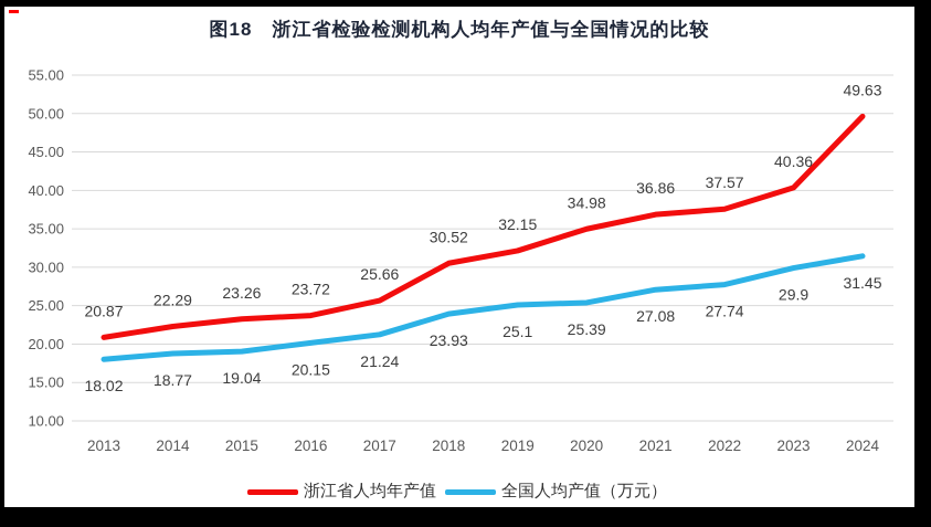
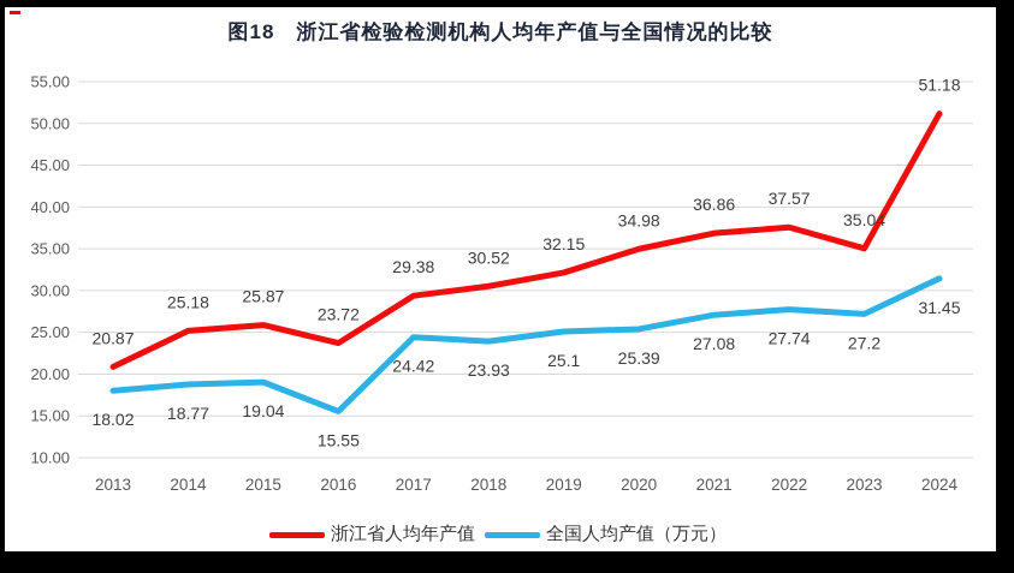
浙江省人均年产值/2014: 22.29 -> 25.18
浙江省人均年产值/2015: 23.26 -> 25.87
全国人均产值（万元）/2016: 20.15 -> 15.55
浙江省人均年产值/2017: 25.66 -> 29.38
全国人均产值（万元）/2017: 21.24 -> 24.42
浙江省人均年产值/2023: 40.36 -> 35.04
全国人均产值（万元）/2023: 29.9 -> 27.2
浙江省人均年产值/2024: 49.63 -> 51.18
